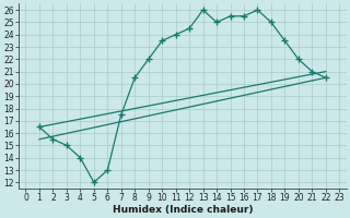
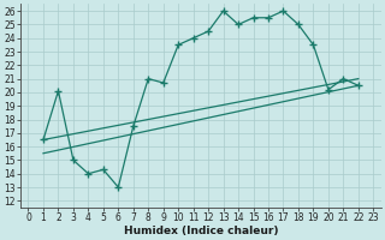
2: 15.5 -> 20.1
5: 12.0 -> 14.3
8: 20.5 -> 21.0
9: 22.0 -> 20.7
20: 22.0 -> 20.2
